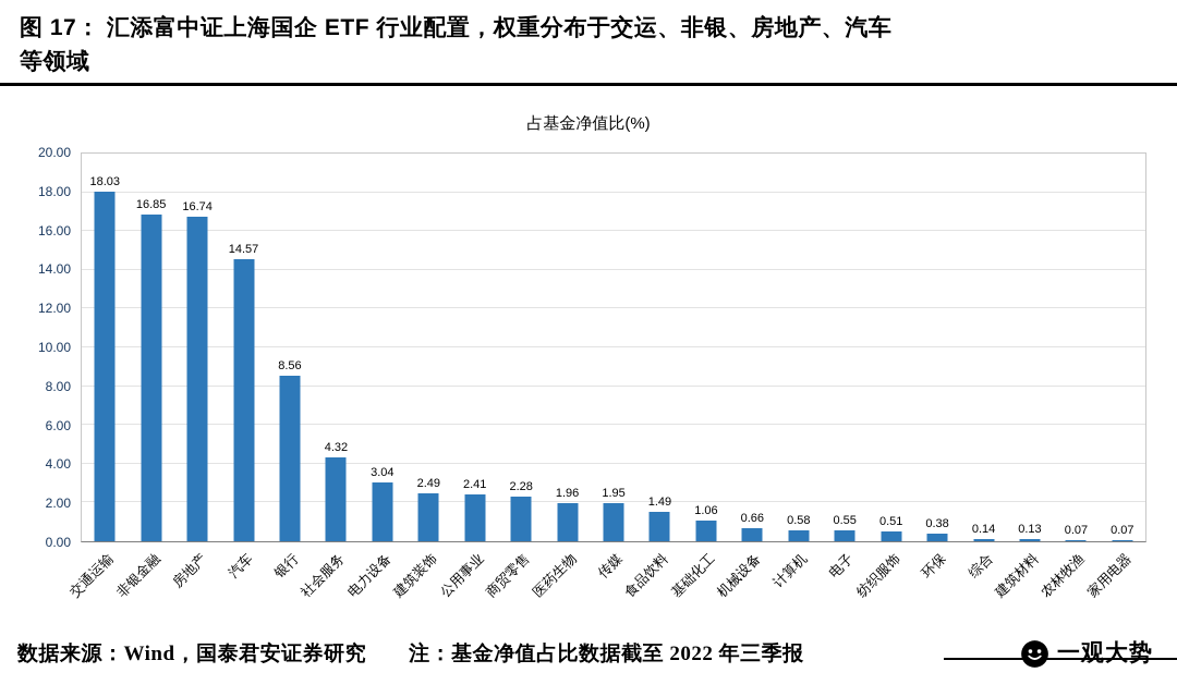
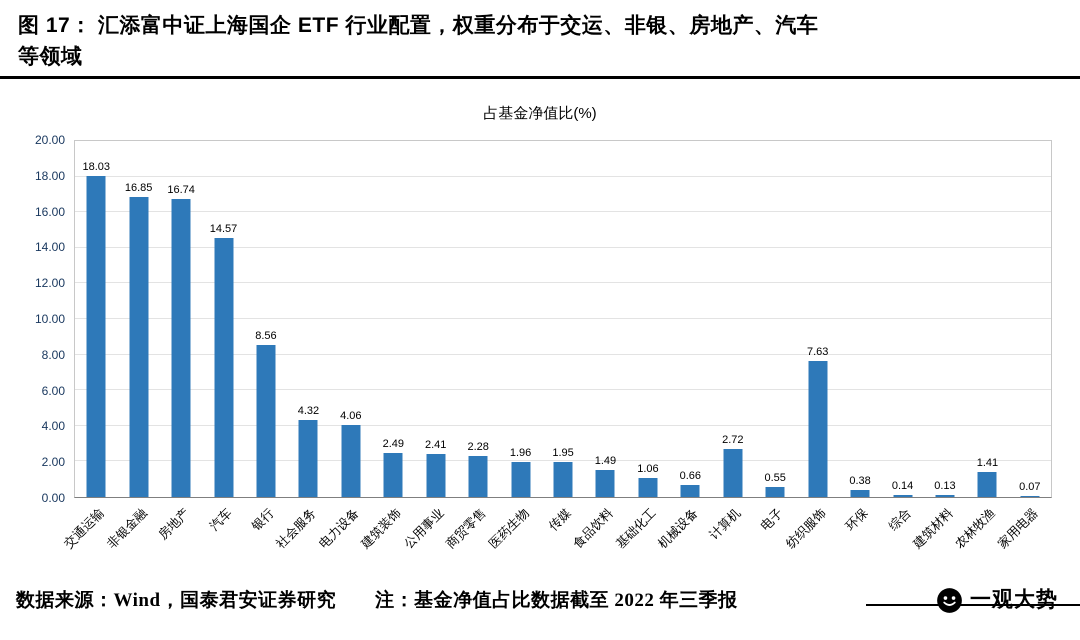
电力设备: 3.04 -> 4.06
计算机: 0.58 -> 2.72
纺织服饰: 0.51 -> 7.63
农林牧渔: 0.07 -> 1.41
